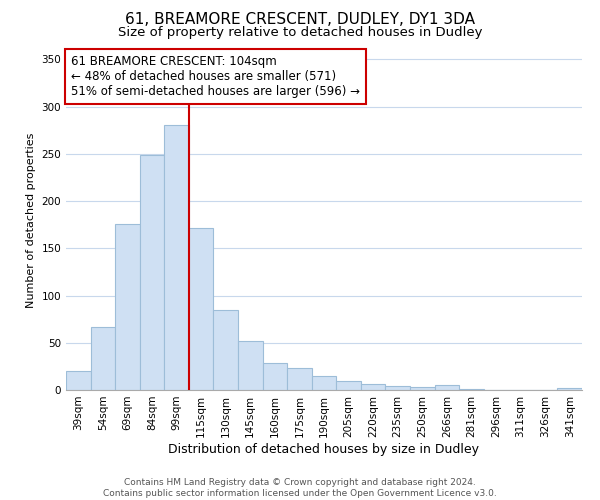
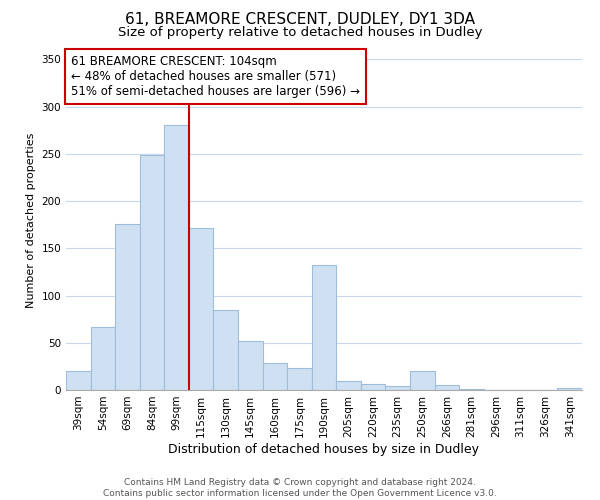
190sqm: 15 -> 132
250sqm: 3 -> 20
